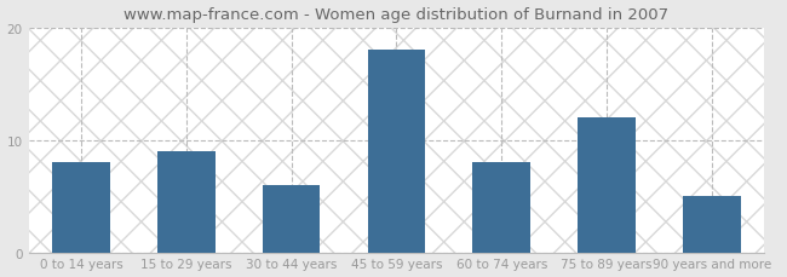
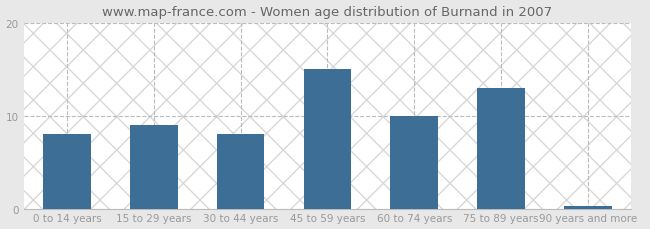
30 to 44 years: 6.0 -> 8.0
45 to 59 years: 18.0 -> 15.0
60 to 74 years: 8.0 -> 10.0
75 to 89 years: 12.0 -> 13.0
90 years and more: 5.0 -> 0.3
